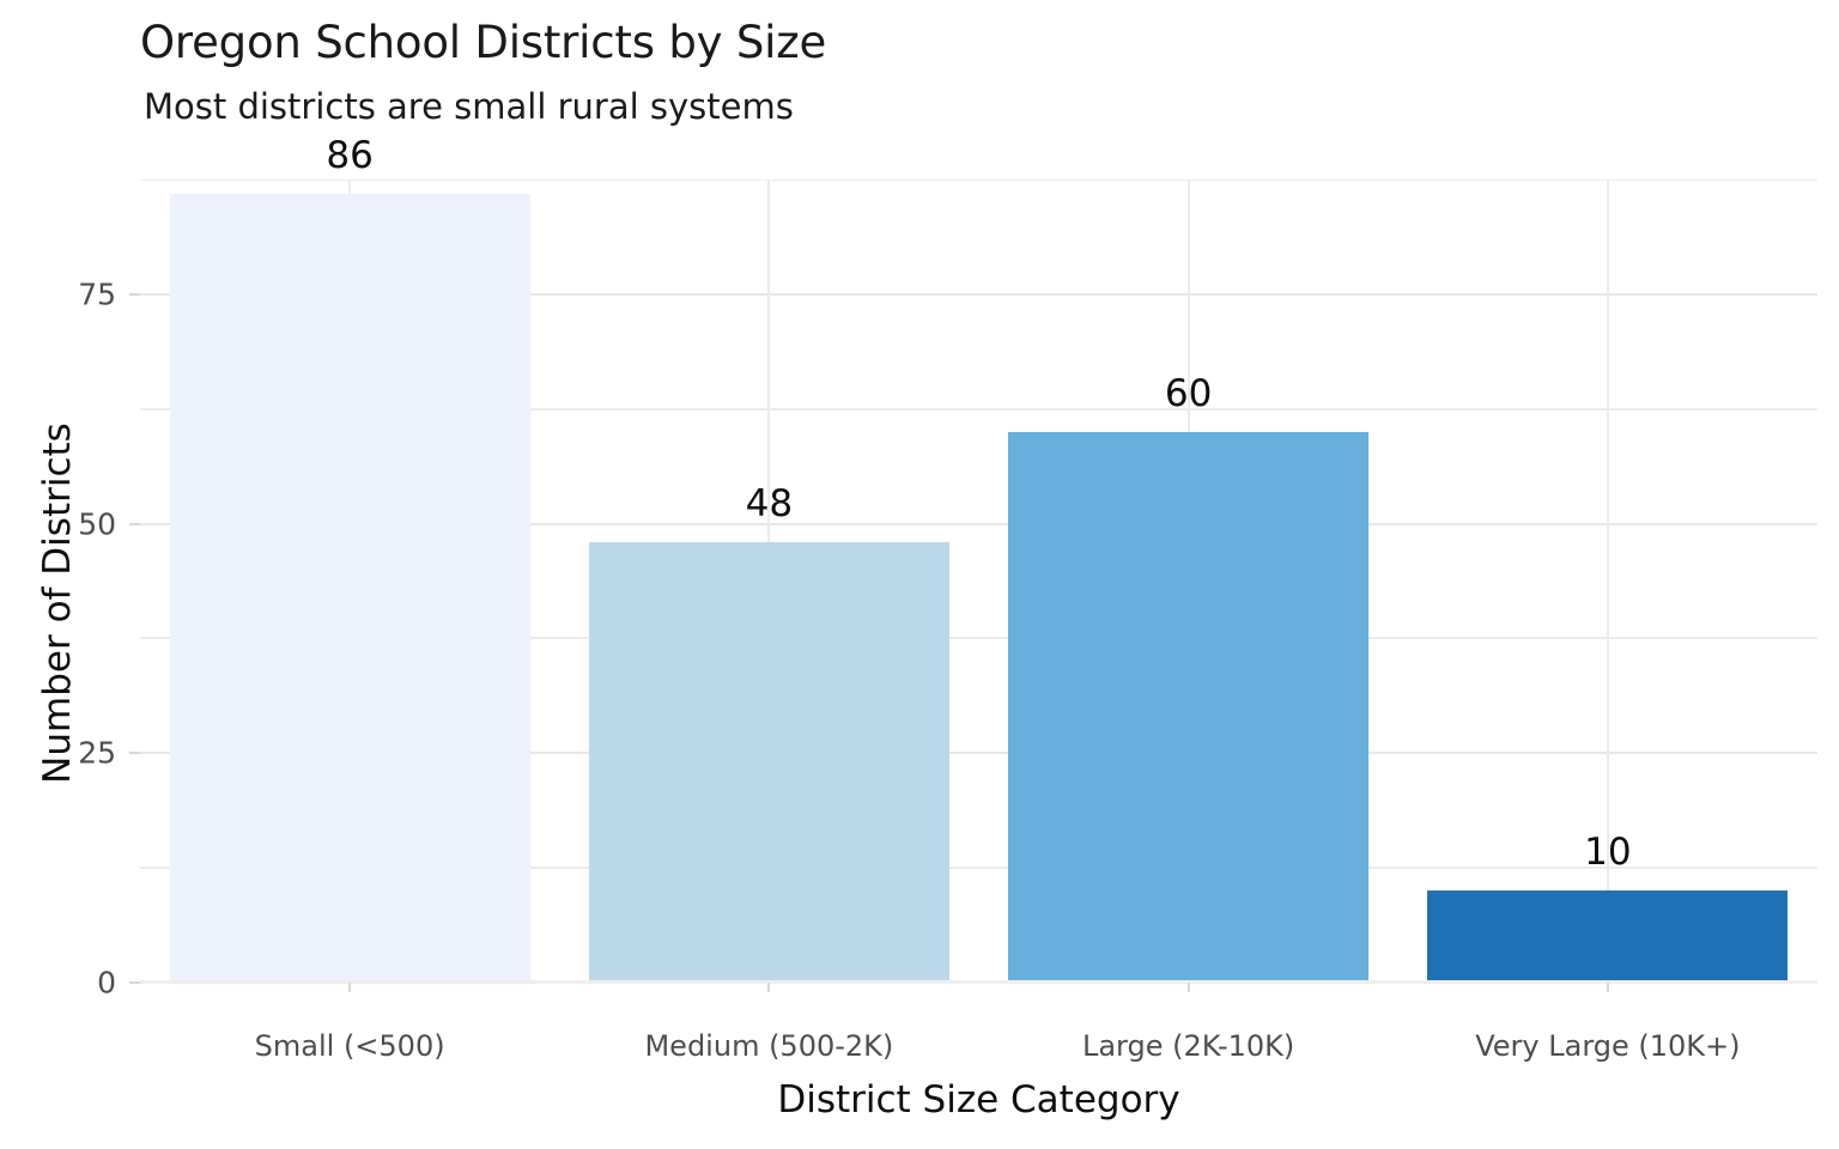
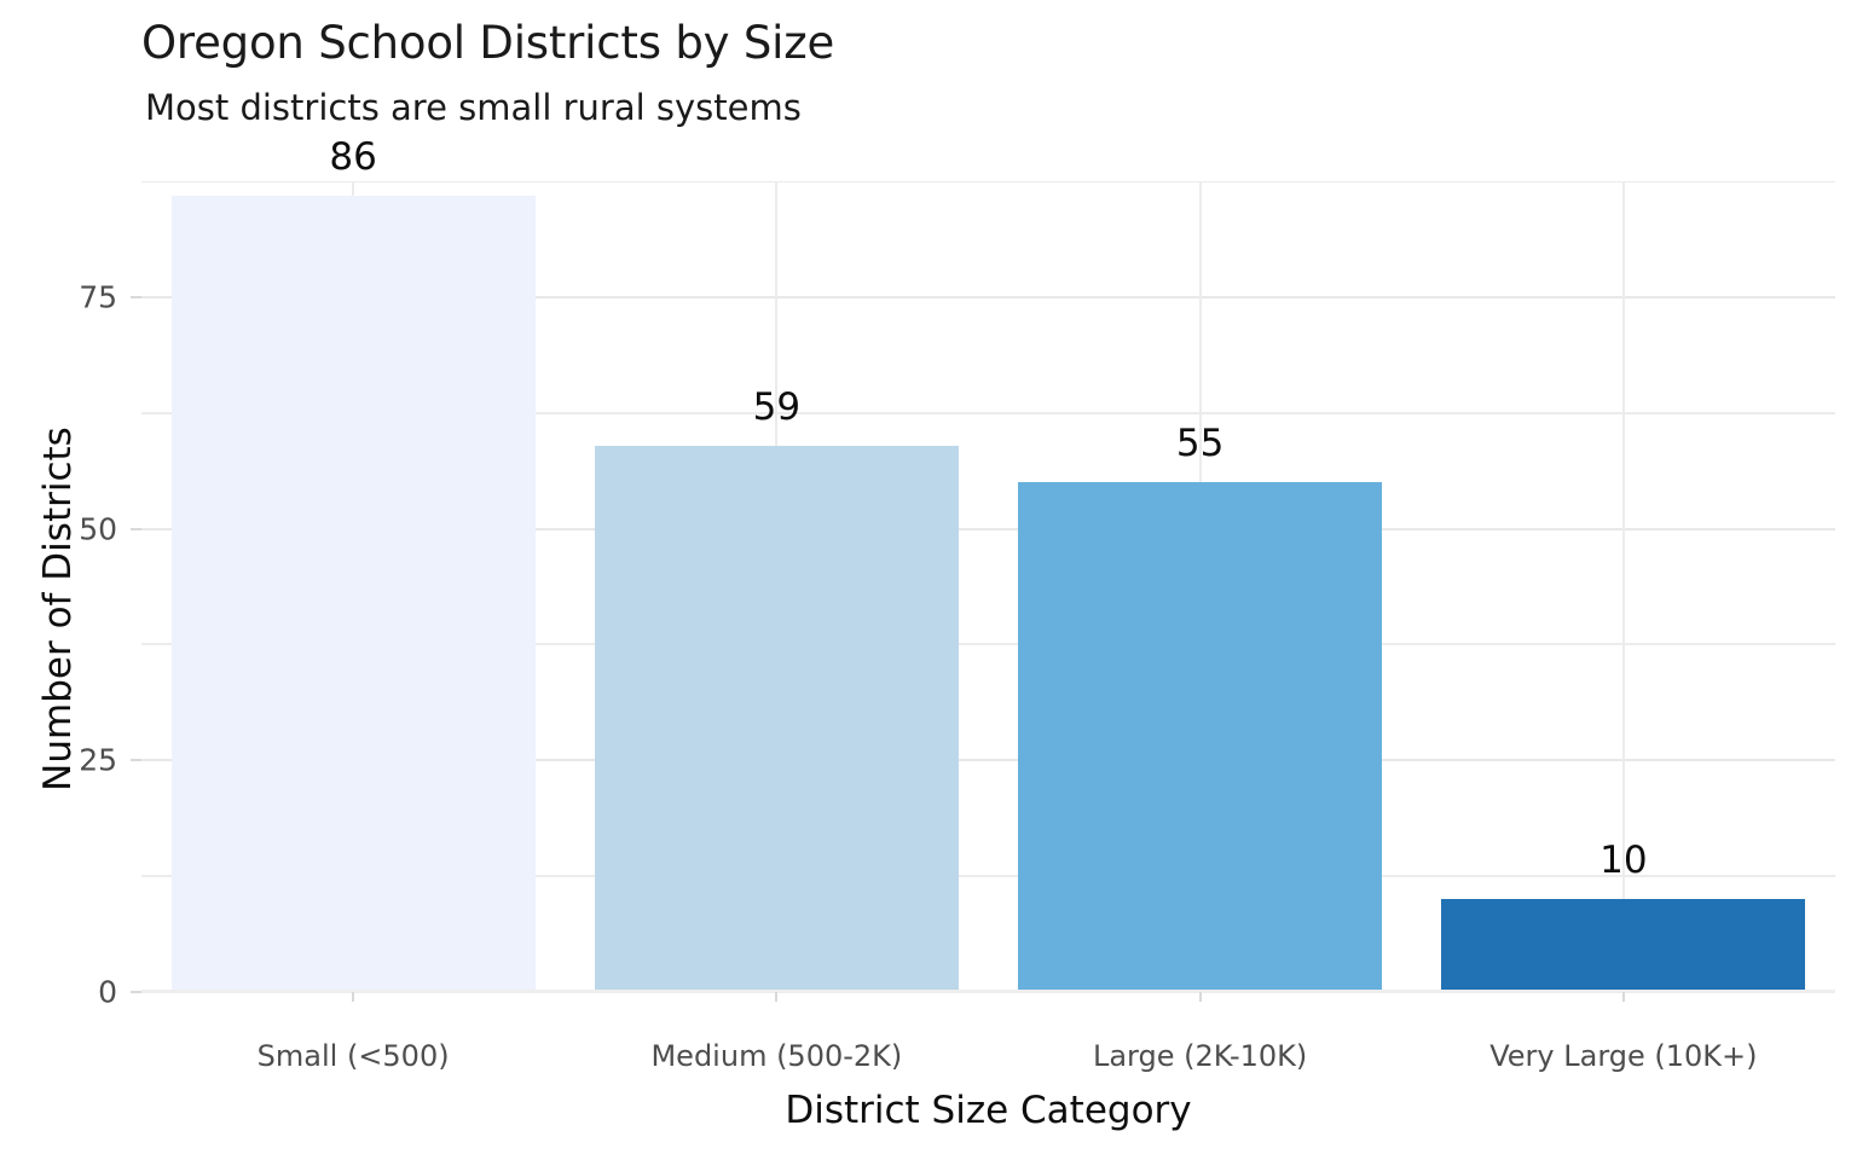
Medium (500-2K): 48 -> 59
Large (2K-10K): 60 -> 55
